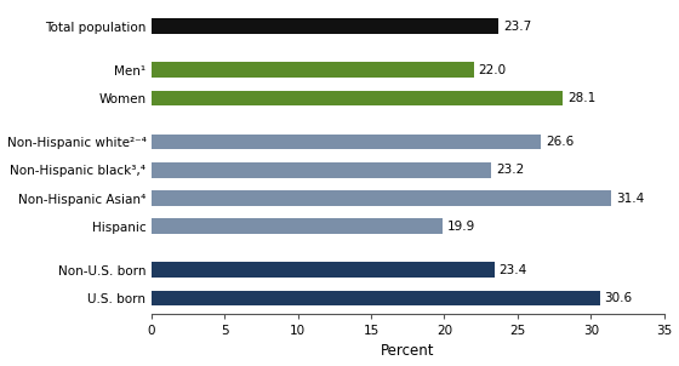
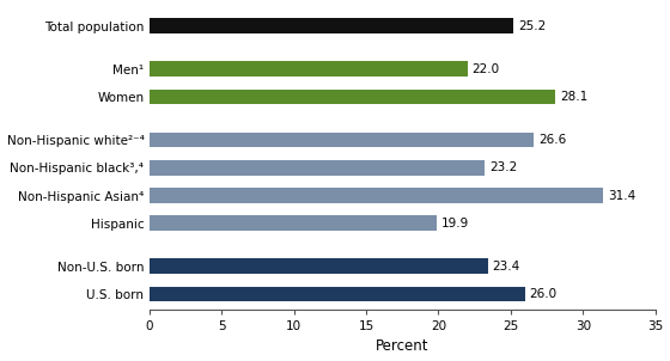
Total population: 23.7 -> 25.2
U.S. born: 30.6 -> 26.0
